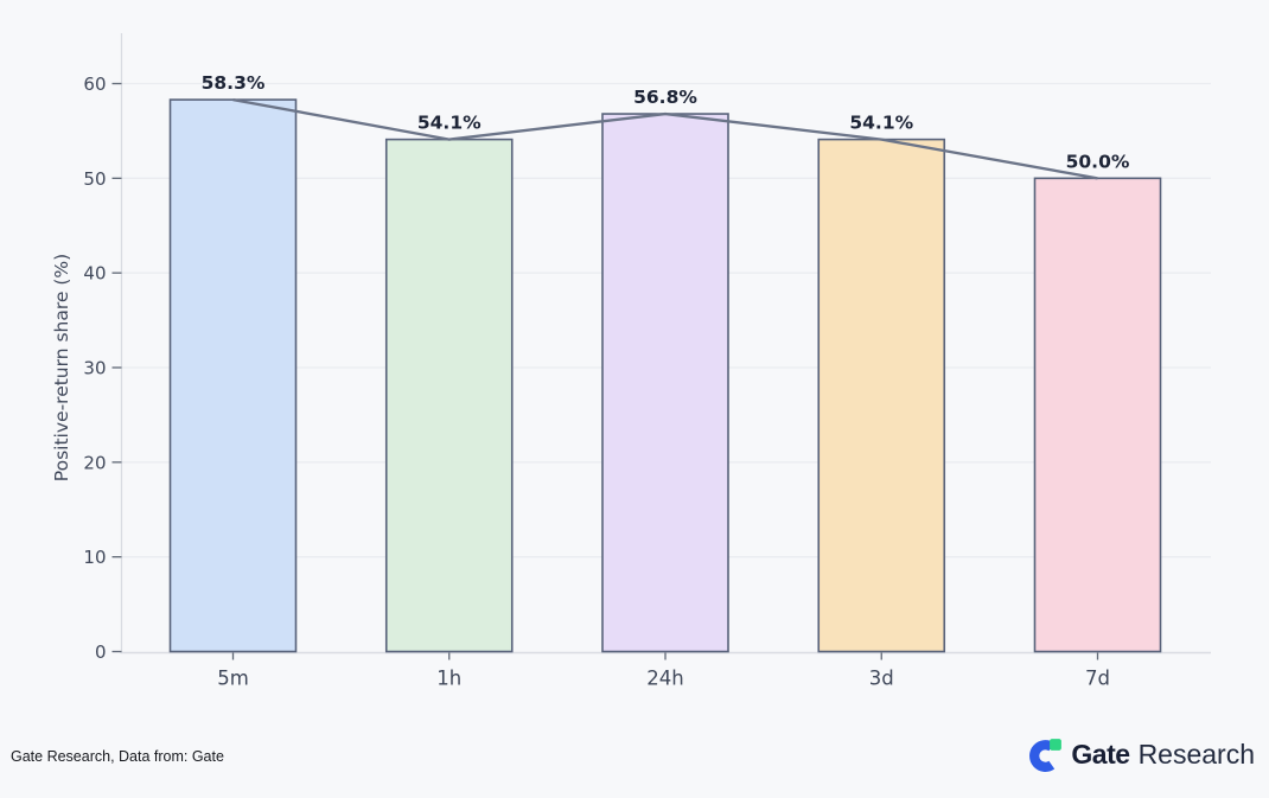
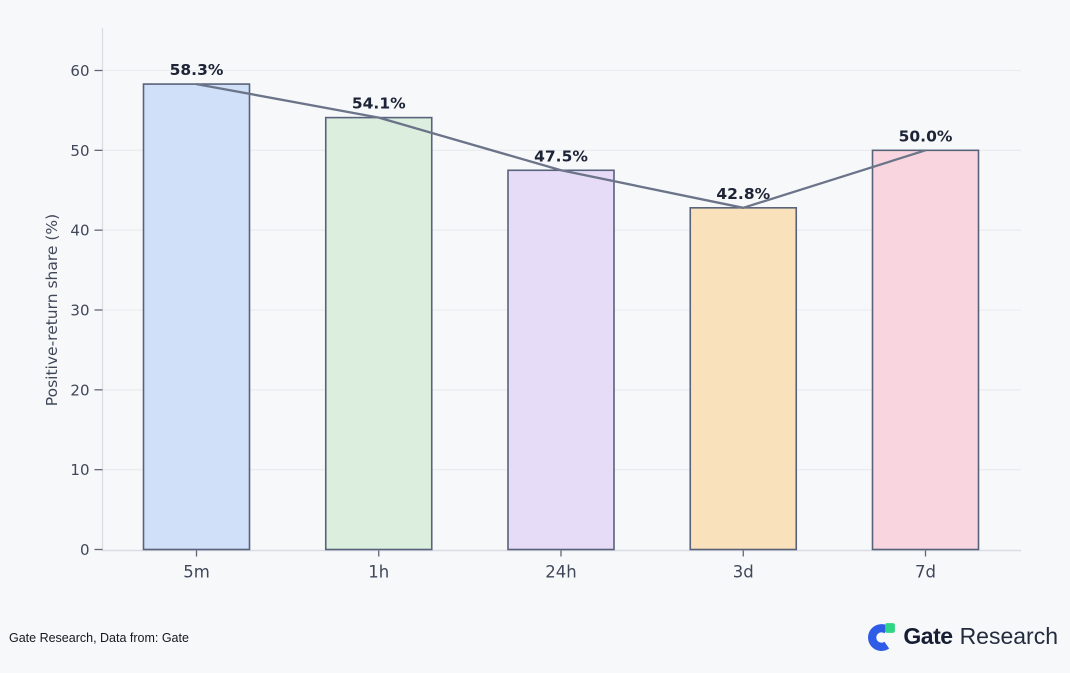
24h: 56.8% -> 47.5%
3d: 54.1% -> 42.8%
